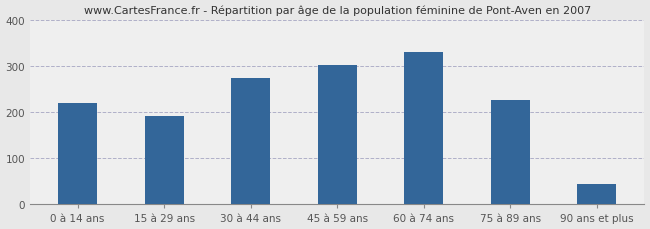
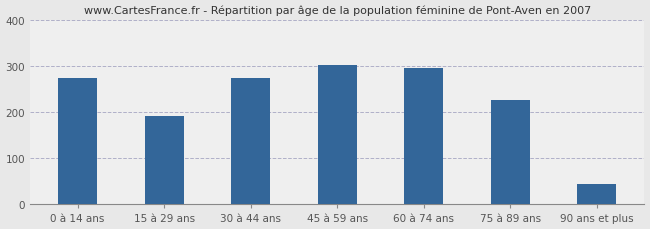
0 à 14 ans: 220 -> 275
60 à 74 ans: 331 -> 295
